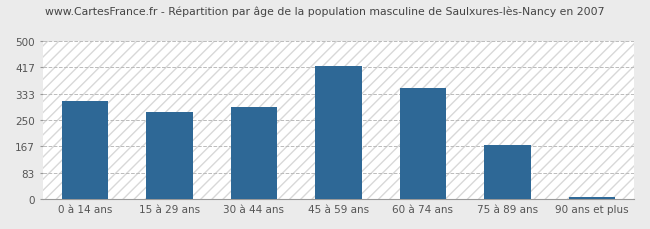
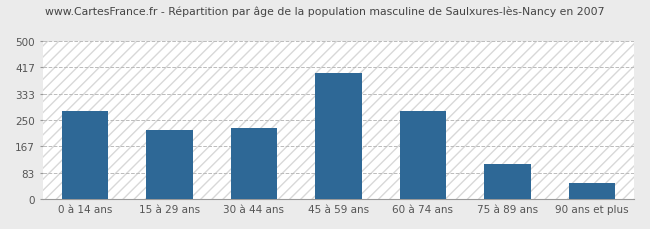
0 à 14 ans: 310 -> 280
15 à 29 ans: 275 -> 220
30 à 44 ans: 292 -> 225
45 à 59 ans: 420 -> 400
60 à 74 ans: 352 -> 280
75 à 89 ans: 172 -> 110
90 ans et plus: 8 -> 50
